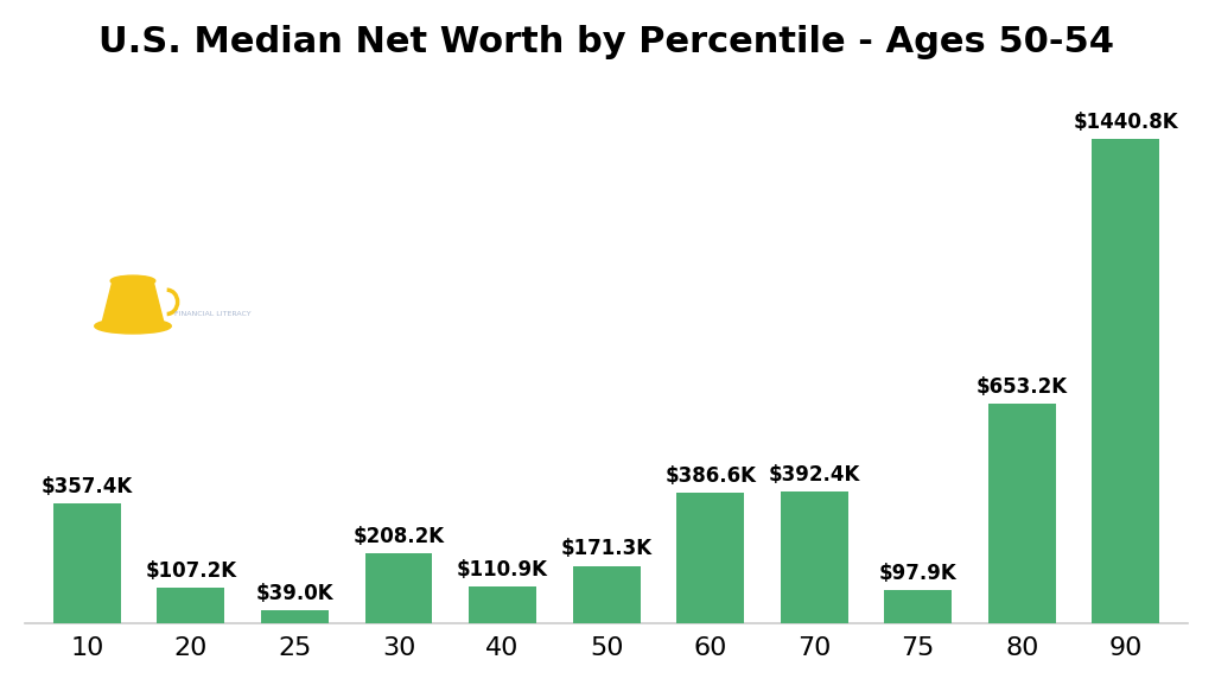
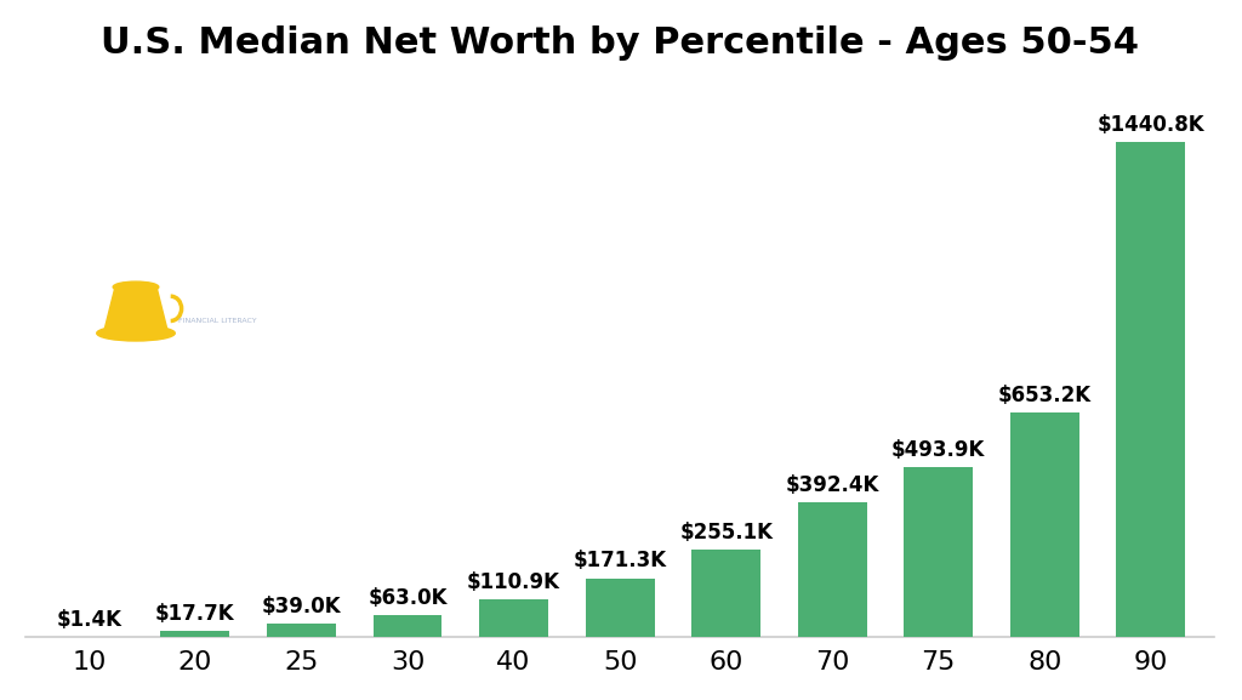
U.S. Median Net Worth by Percentile - Ages 50-54/10: $357.4K -> $1.4K
U.S. Median Net Worth by Percentile - Ages 50-54/20: $107.2K -> $17.7K
U.S. Median Net Worth by Percentile - Ages 50-54/30: $208.2K -> $63.0K
U.S. Median Net Worth by Percentile - Ages 50-54/60: $386.6K -> $255.1K
U.S. Median Net Worth by Percentile - Ages 50-54/75: $97.9K -> $493.9K
